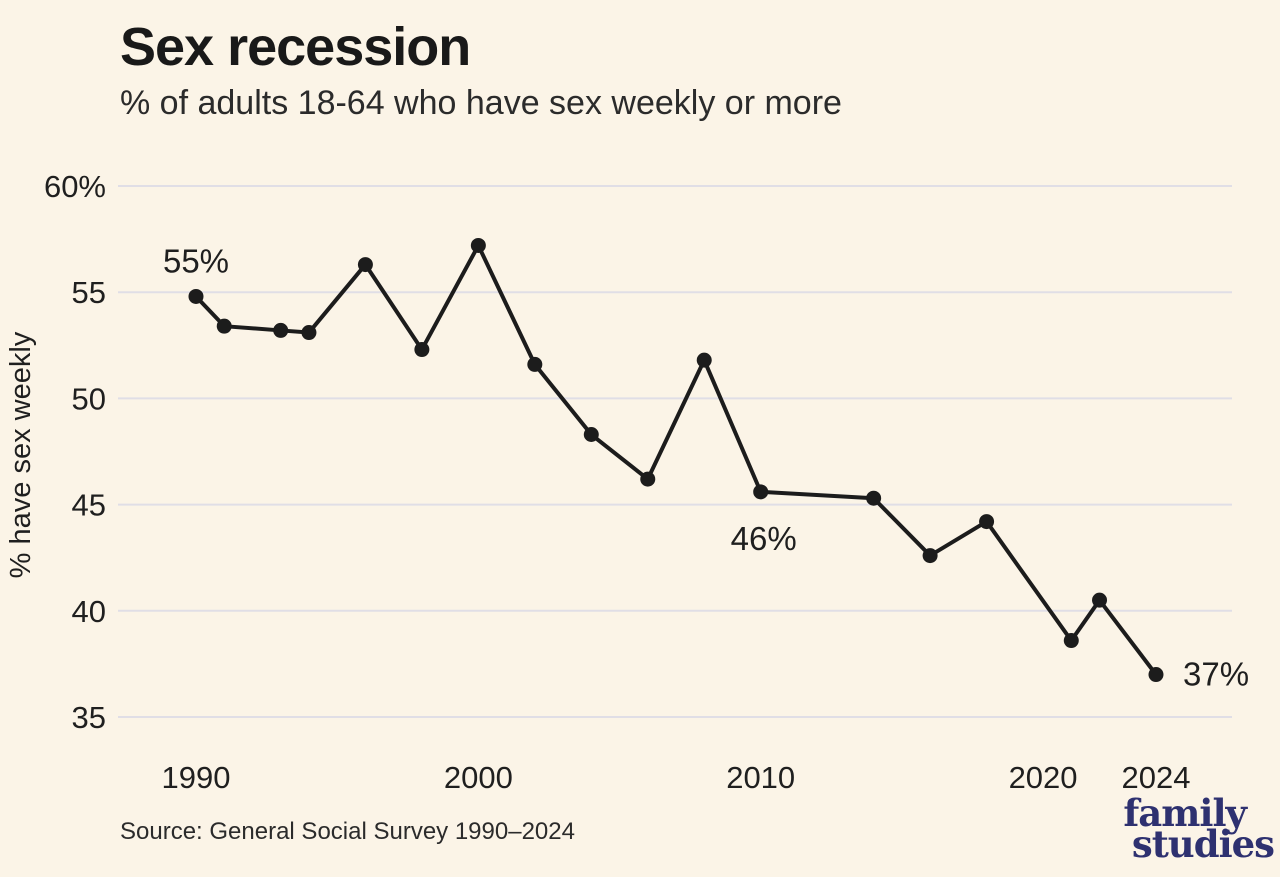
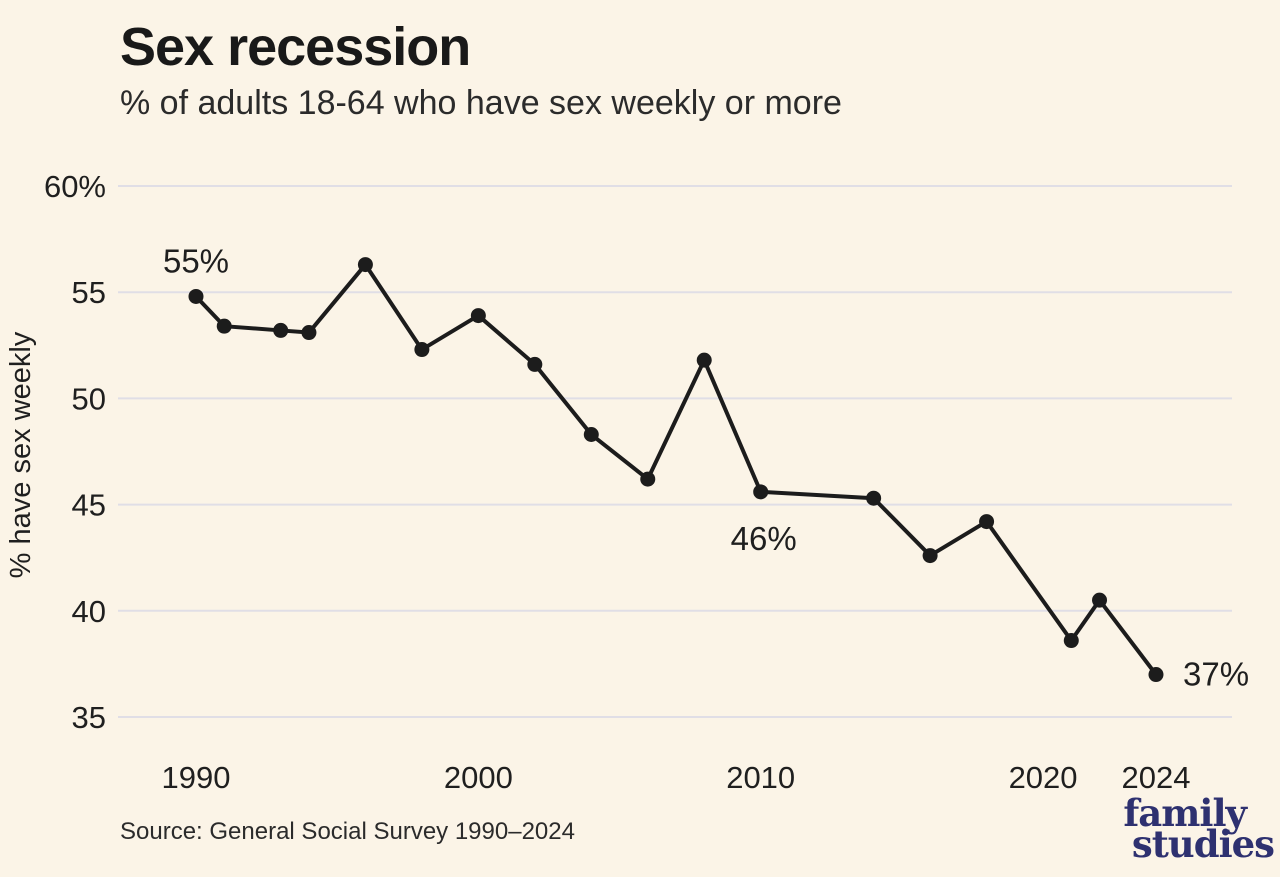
2000: 57.2% -> 53.9%
